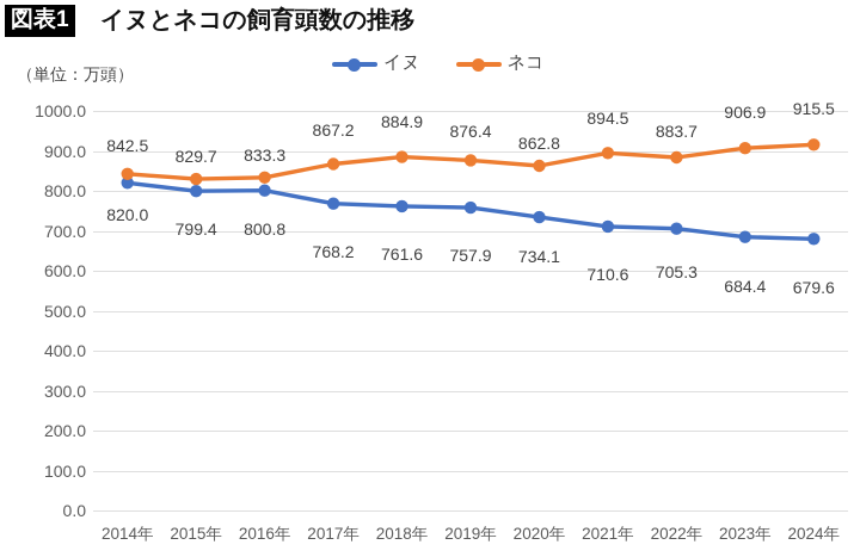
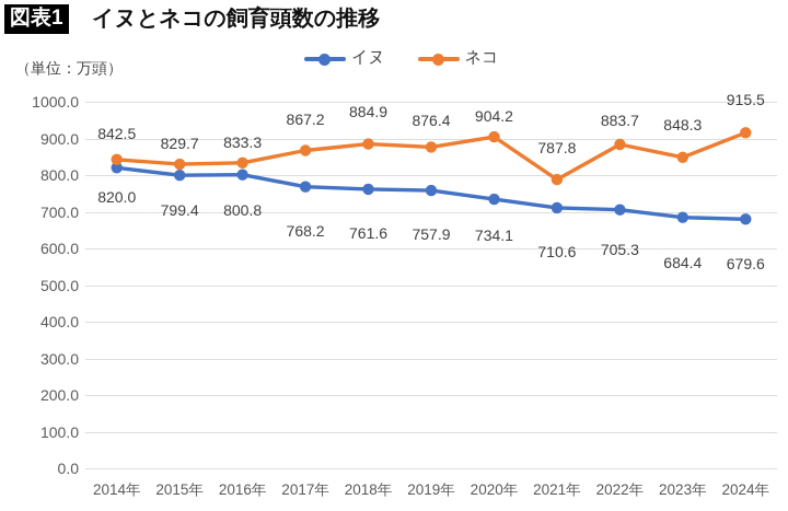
ネコ/2020年: 862.8 -> 904.2
ネコ/2021年: 894.5 -> 787.8
ネコ/2023年: 906.9 -> 848.3
